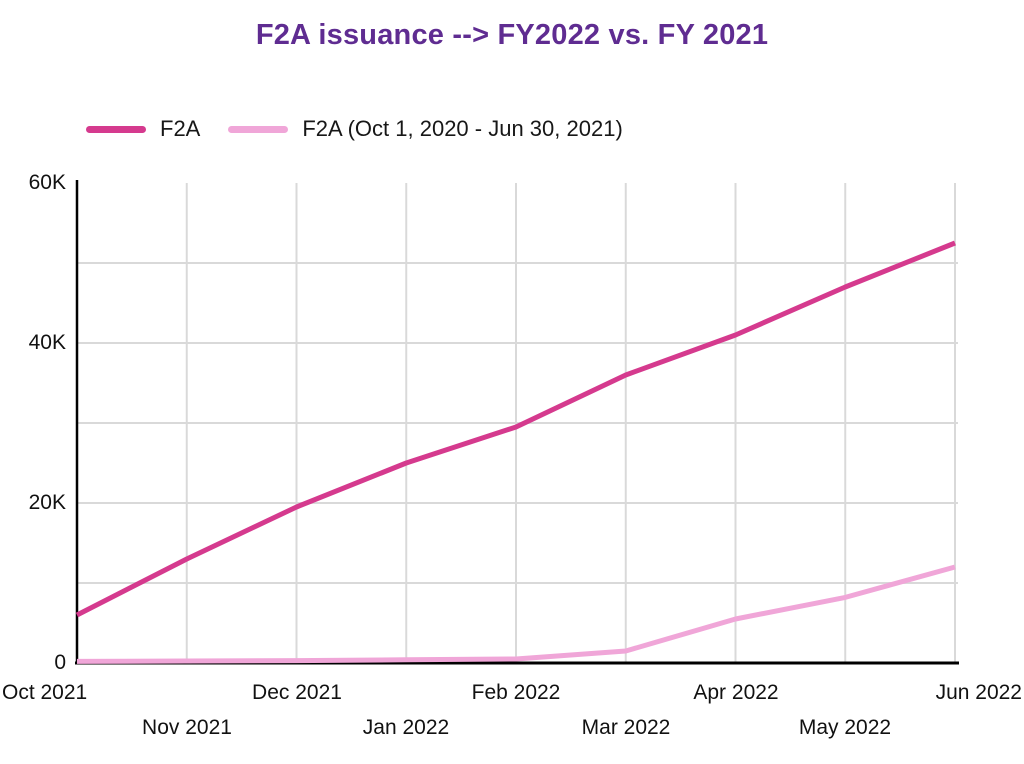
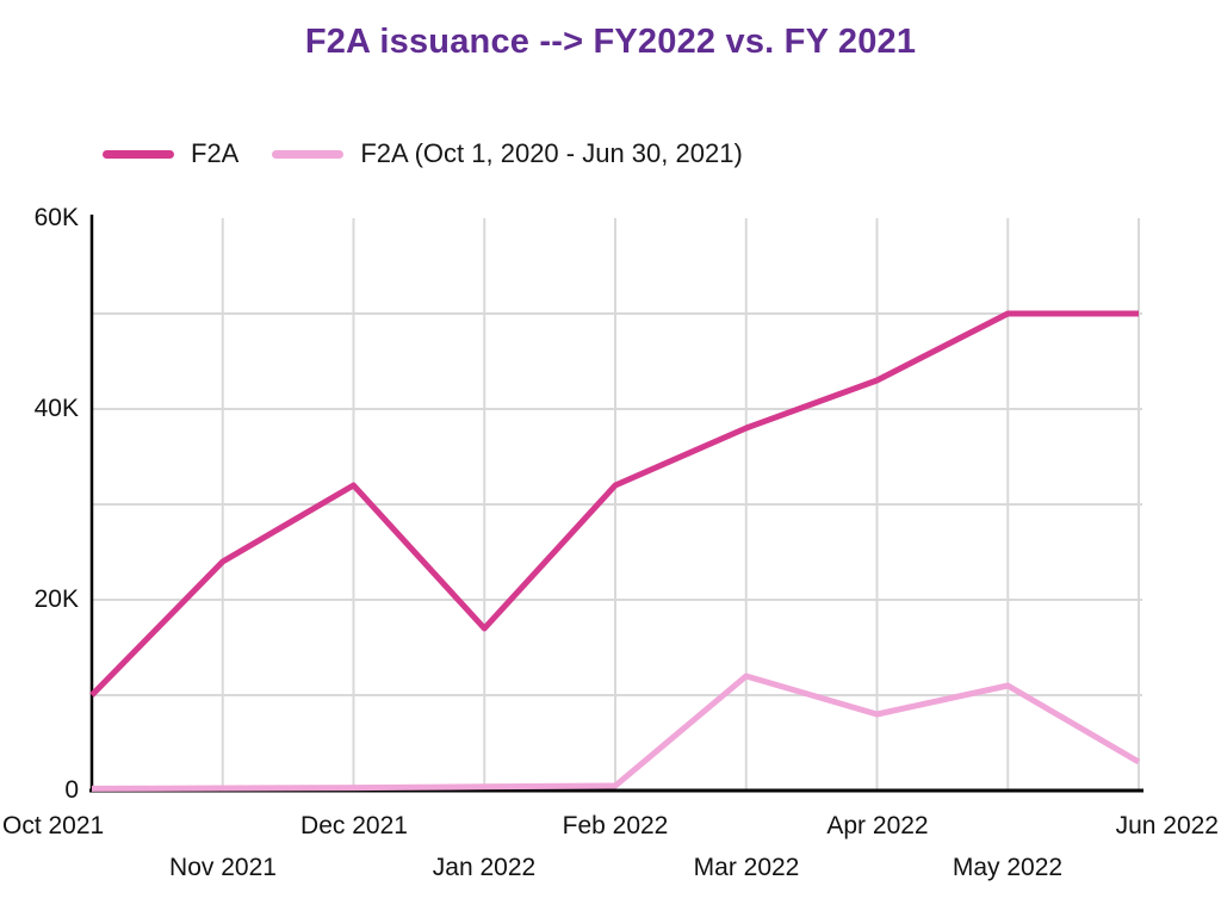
F2A/Oct 2021: 6K -> 10K
F2A/Nov 2021: 13K -> 24K
F2A/Dec 2021: 20K -> 32K
F2A/Jan 2022: 25K -> 17K
F2A/Feb 2022: 30K -> 32K
F2A/Mar 2022: 36K -> 38K
F2A (Oct 1, 2020 - Jun 30, 2021)/Mar 2022: 2K -> 12K
F2A/Apr 2022: 41K -> 43K
F2A (Oct 1, 2020 - Jun 30, 2021)/Apr 2022: 6K -> 8K
F2A/May 2022: 47K -> 50K
F2A (Oct 1, 2020 - Jun 30, 2021)/May 2022: 8K -> 11K
F2A/Jun 2022: 52K -> 50K
F2A (Oct 1, 2020 - Jun 30, 2021)/Jun 2022: 12K -> 3K
